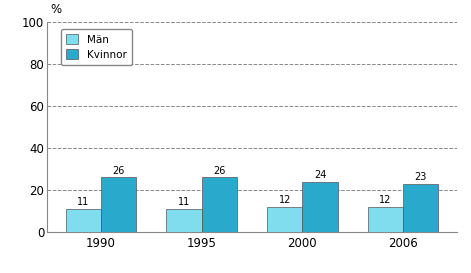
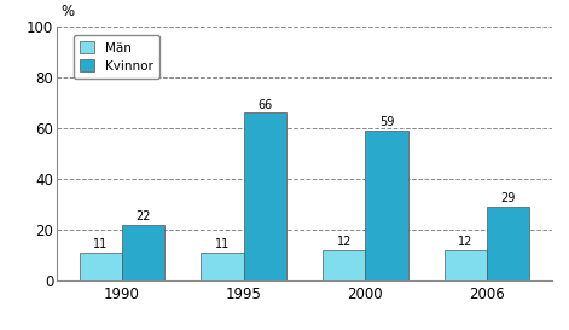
Kvinnor/1990: 26 -> 22
Kvinnor/1995: 26 -> 66
Kvinnor/2000: 24 -> 59
Kvinnor/2006: 23 -> 29
